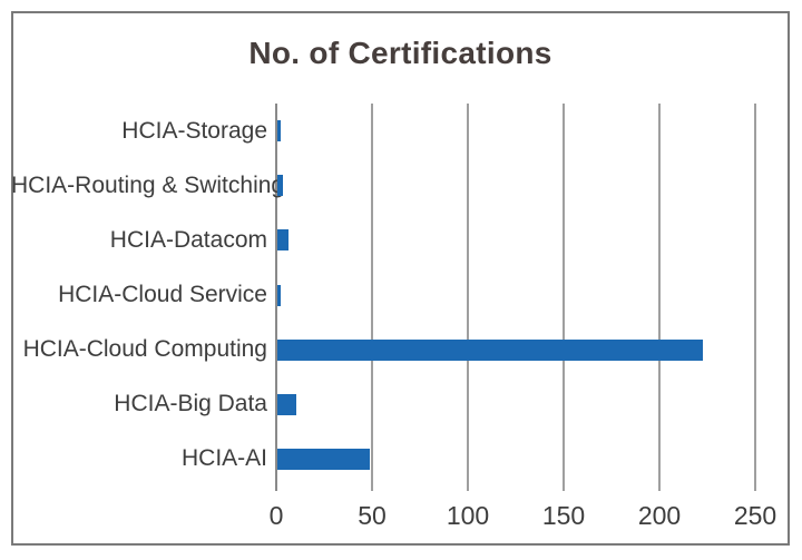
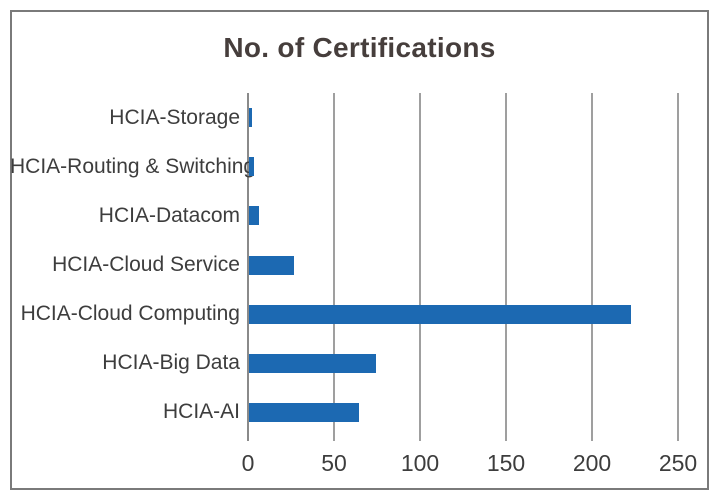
HCIA-Cloud Service: 2 -> 26
HCIA-Big Data: 10 -> 74
HCIA-AI: 48 -> 64
